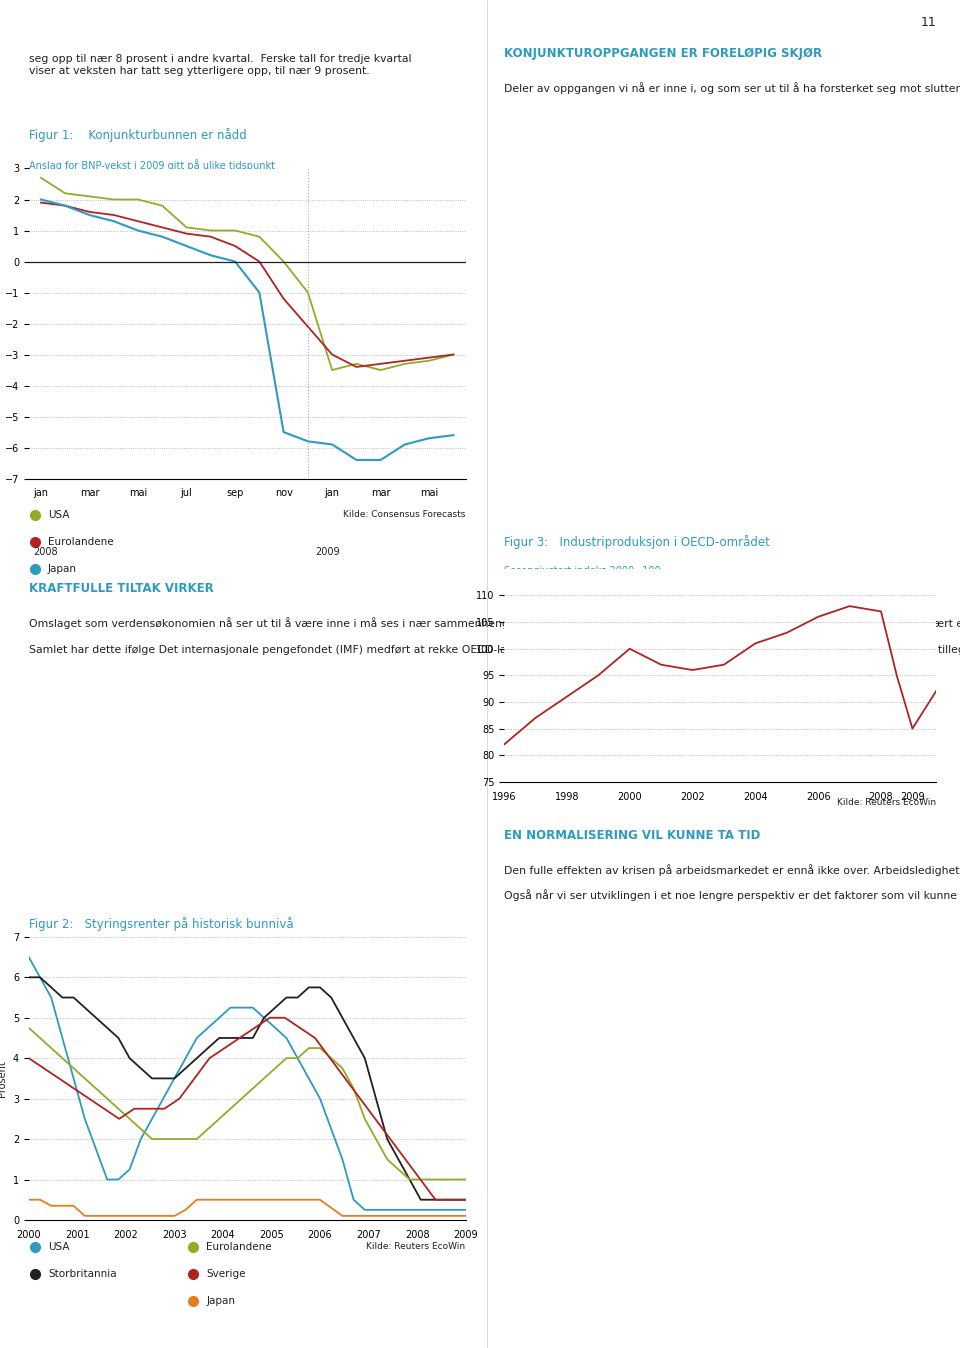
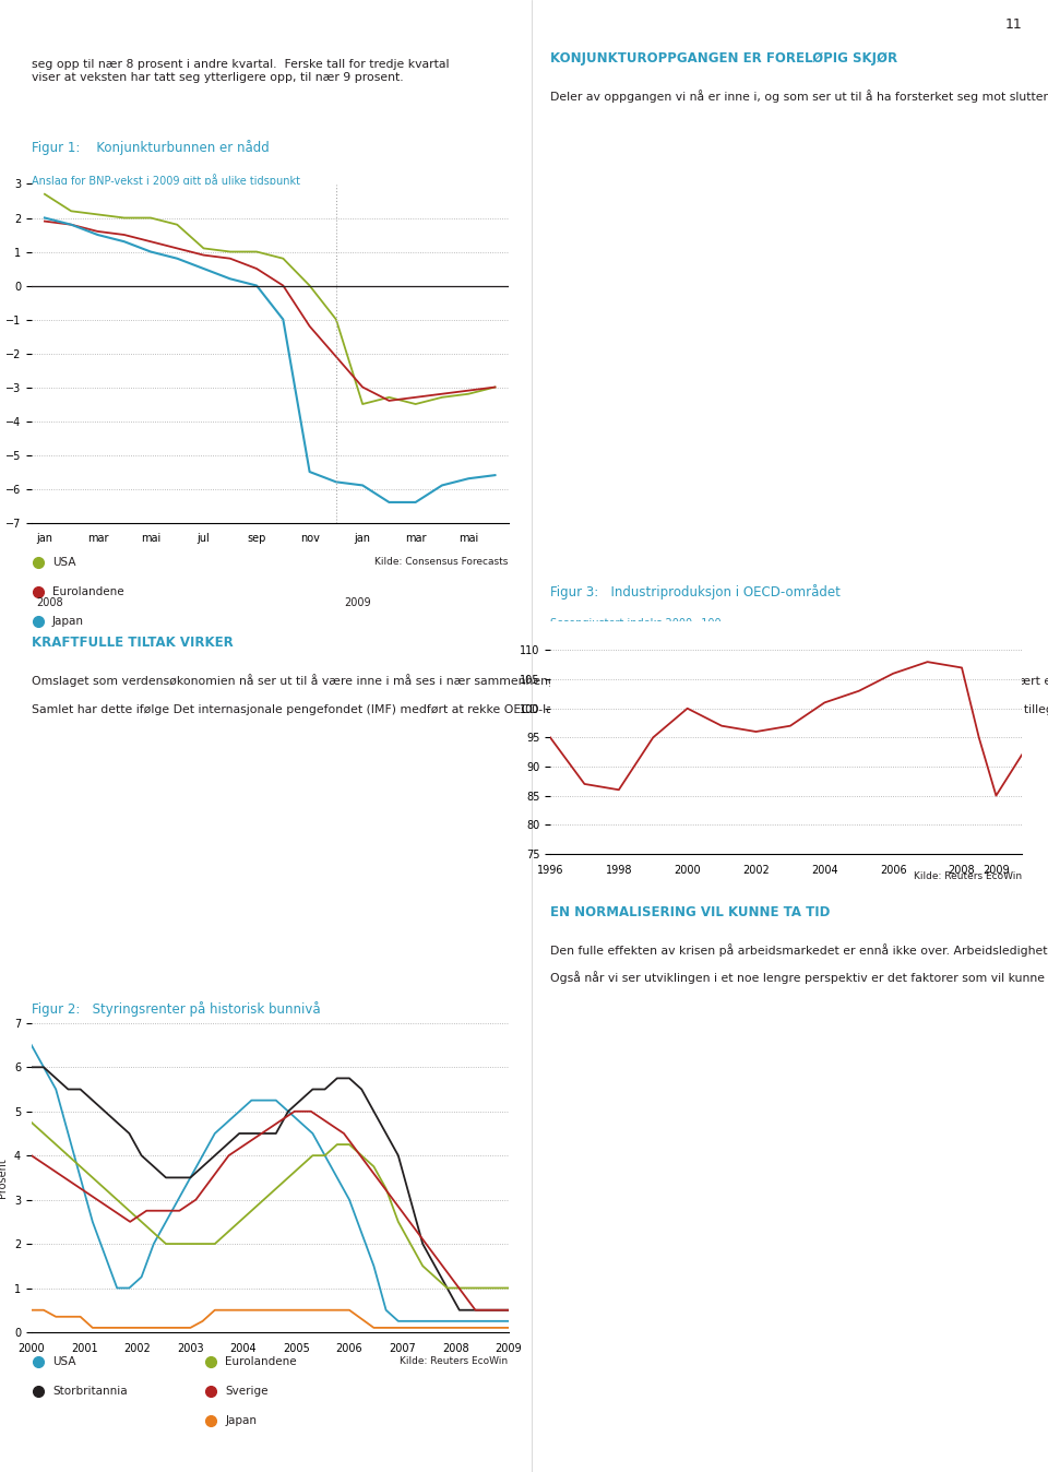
1996: 82 -> 95
1998: 91 -> 86
